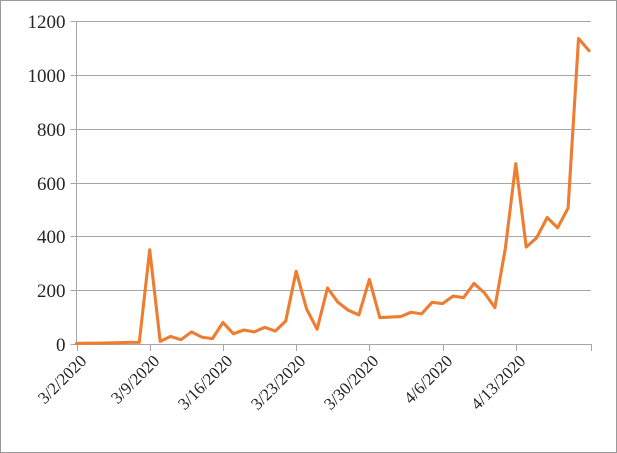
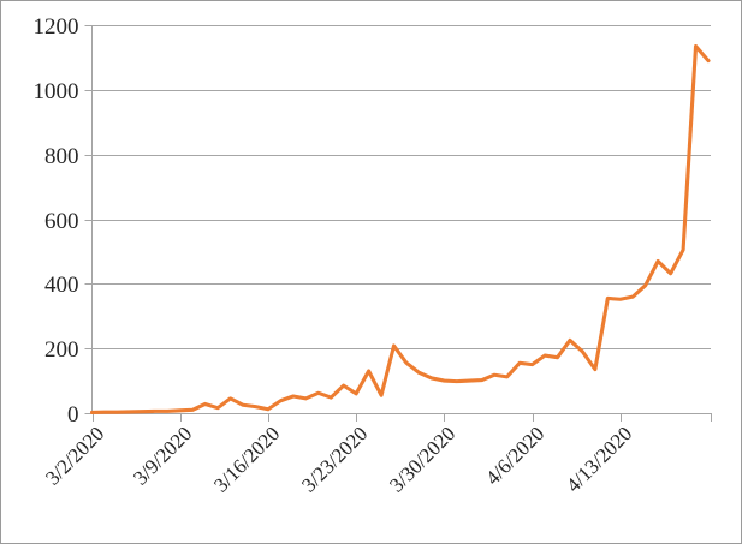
3/9/2020: 350 -> 10
3/16/2020: 80 -> 10
3/23/2020: 270 -> 60
3/30/2020: 240 -> 100
4/13/2020: 670 -> 350
